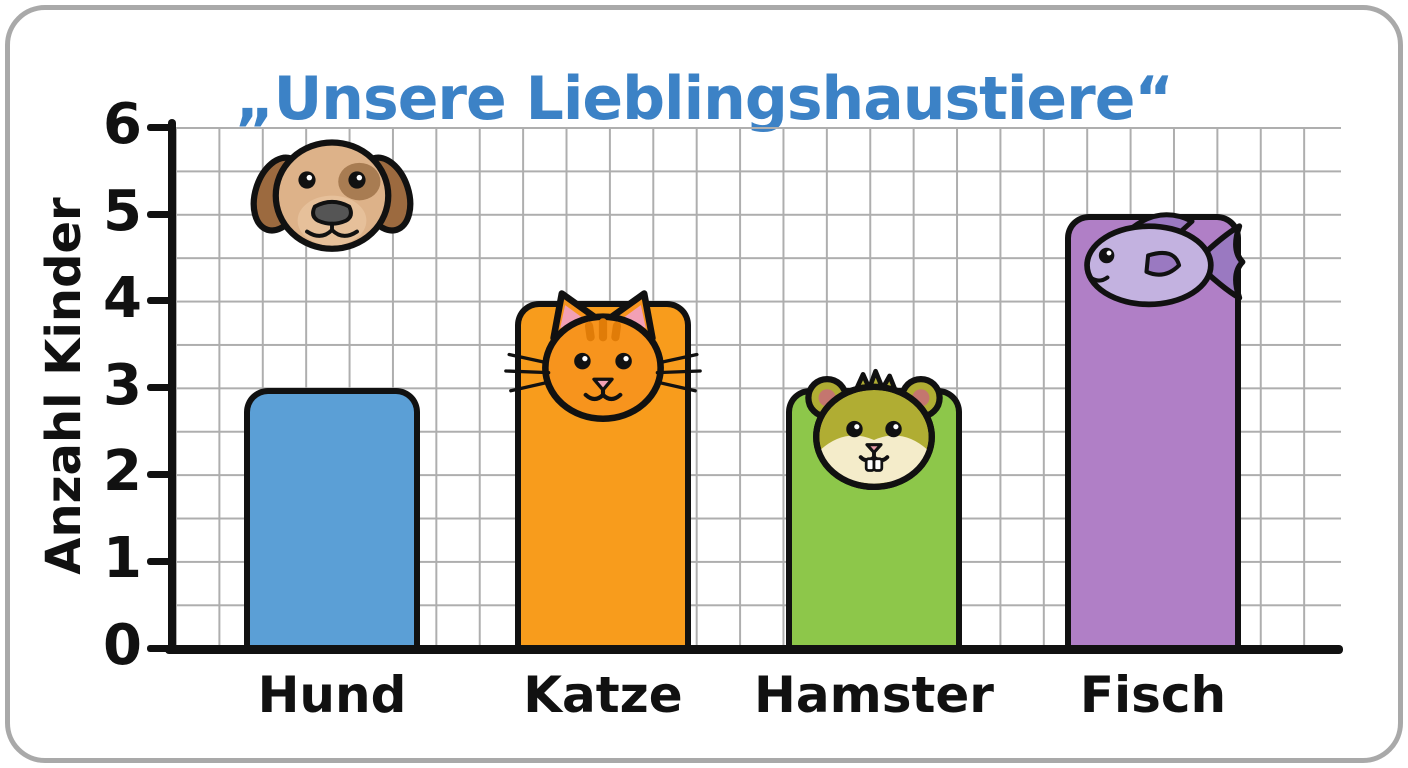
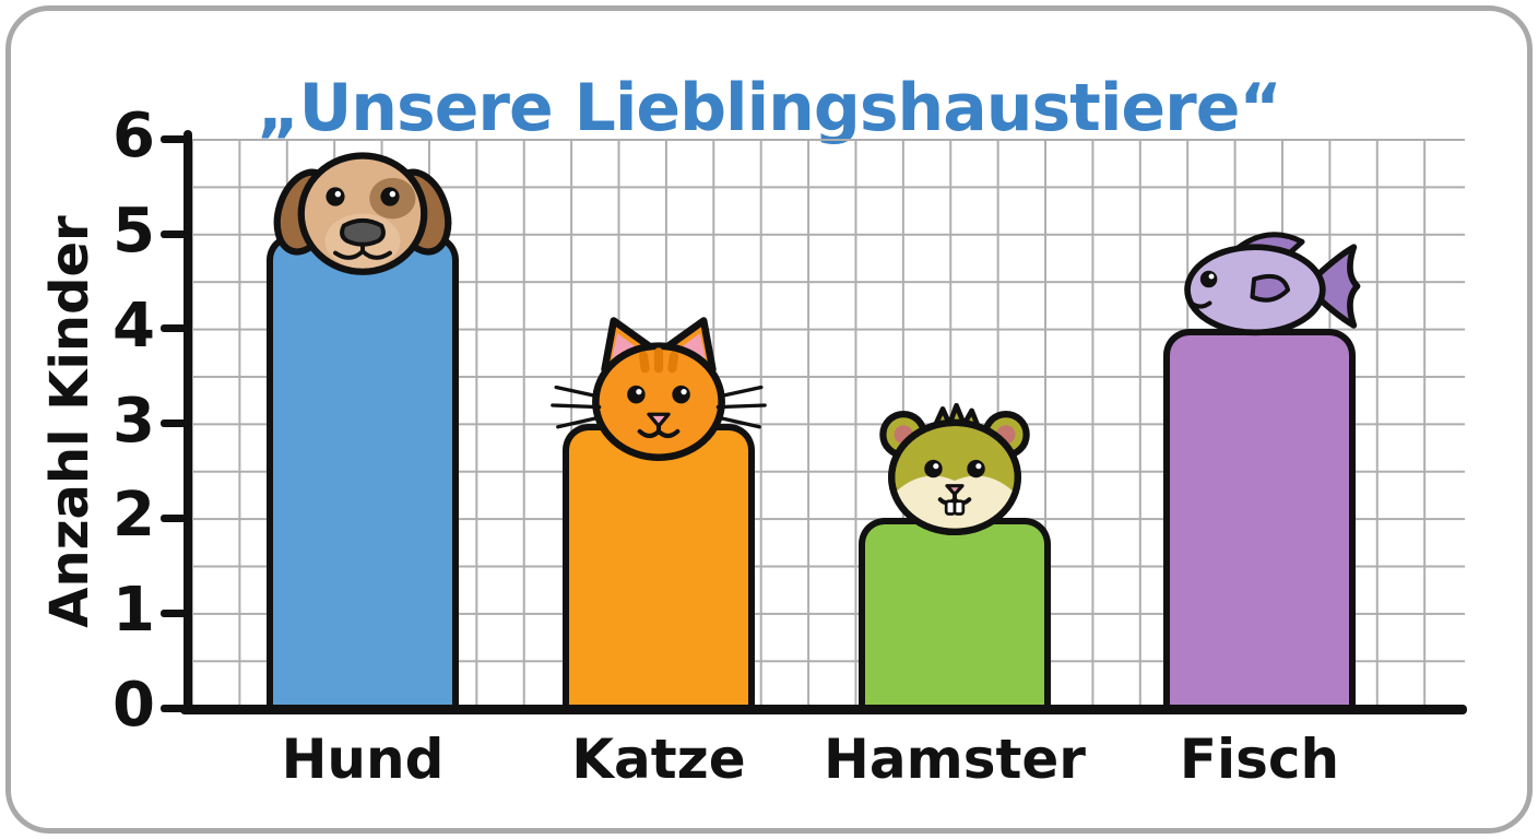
Hund: 3 -> 5
Katze: 4 -> 3
Hamster: 3 -> 2
Fisch: 5 -> 4
